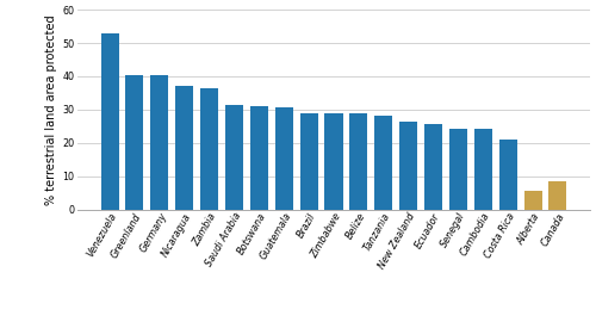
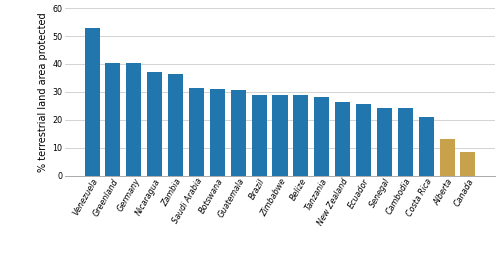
Alberta: 5.5 -> 13.0
